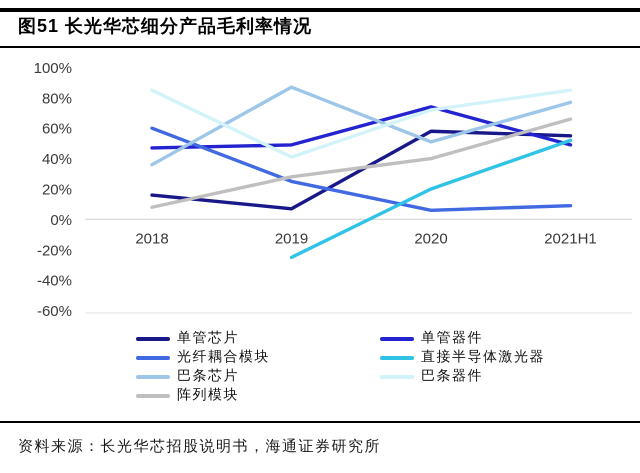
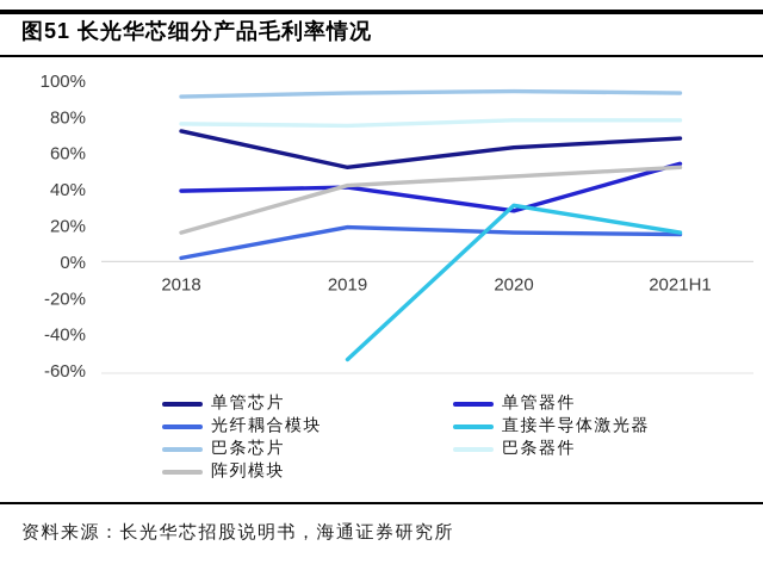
单管芯片/2018: 16% -> 72%
单管器件/2018: 47% -> 39%
光纤耦合模块/2018: 60% -> 2%
巴条芯片/2018: 36% -> 91%
巴条器件/2018: 85% -> 76%
阵列模块/2018: 8% -> 16%
单管芯片/2019: 7% -> 52%
单管器件/2019: 49% -> 41%
光纤耦合模块/2019: 25% -> 19%
直接半导体激光器/2019: -25% -> -54%
巴条芯片/2019: 87% -> 93%
巴条器件/2019: 41% -> 75%
阵列模块/2019: 28% -> 42%
单管芯片/2020: 58% -> 63%
单管器件/2020: 74% -> 28%
光纤耦合模块/2020: 6% -> 16%
直接半导体激光器/2020: 20% -> 31%
巴条芯片/2020: 51% -> 94%
巴条器件/2020: 72% -> 78%
阵列模块/2020: 40% -> 47%
单管芯片/2021H1: 55% -> 68%
单管器件/2021H1: 49% -> 54%
光纤耦合模块/2021H1: 9% -> 15%
直接半导体激光器/2021H1: 52% -> 16%
巴条芯片/2021H1: 77% -> 93%
巴条器件/2021H1: 85% -> 78%
阵列模块/2021H1: 66% -> 52%
